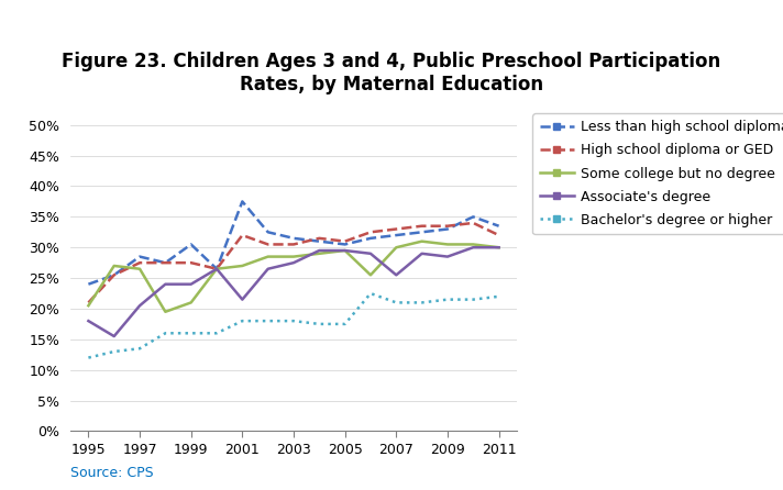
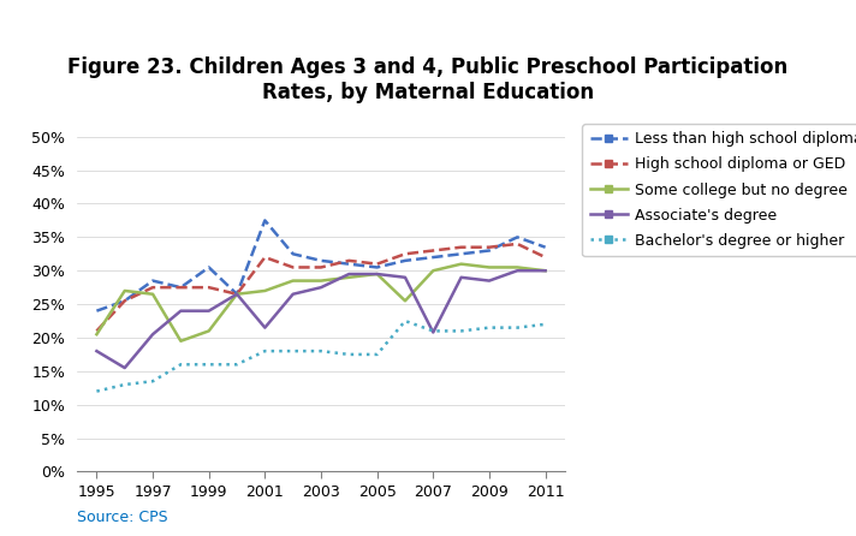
Associate's degree/2007: 25.5% -> 20.8%
